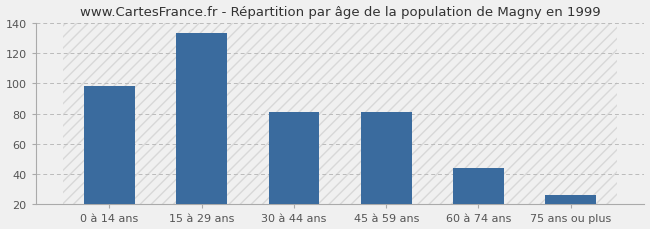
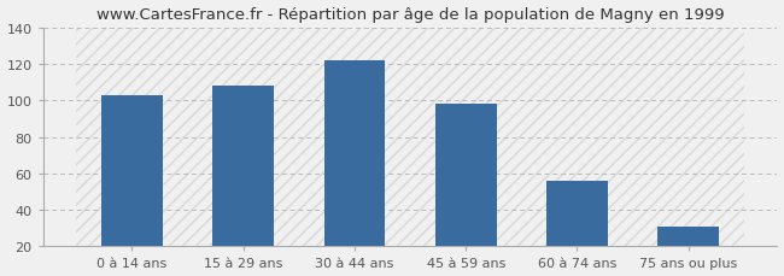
0 à 14 ans: 98 -> 103
15 à 29 ans: 133 -> 108
30 à 44 ans: 81 -> 122
45 à 59 ans: 81 -> 98
60 à 74 ans: 44 -> 56
75 ans ou plus: 26 -> 31
